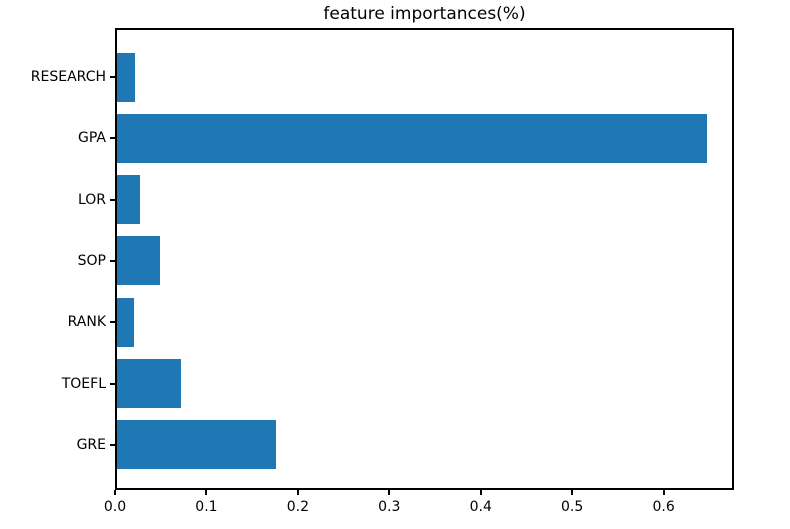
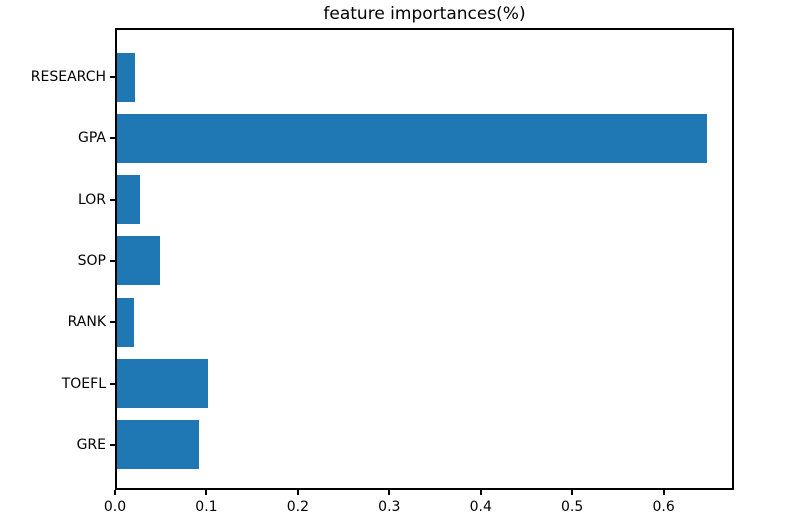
TOEFL: 0.07 -> 0.10
GRE: 0.17 -> 0.09
